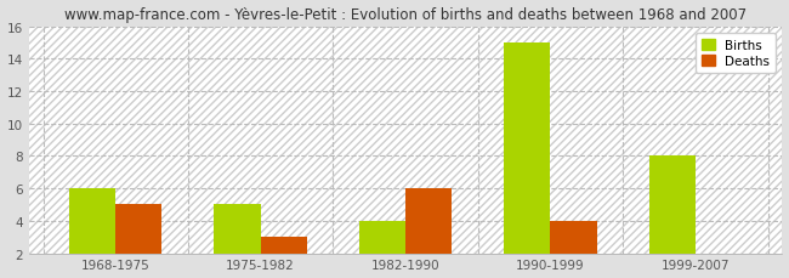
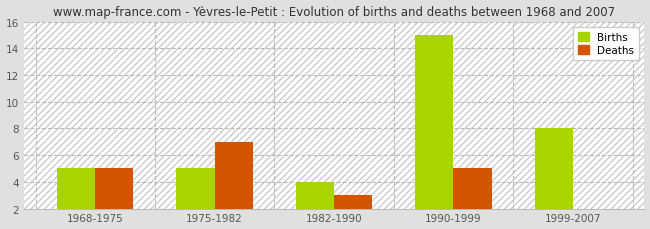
Births/1968-1975: 6 -> 5
Deaths/1975-1982: 3 -> 7
Deaths/1982-1990: 6 -> 3
Deaths/1990-1999: 4 -> 5
